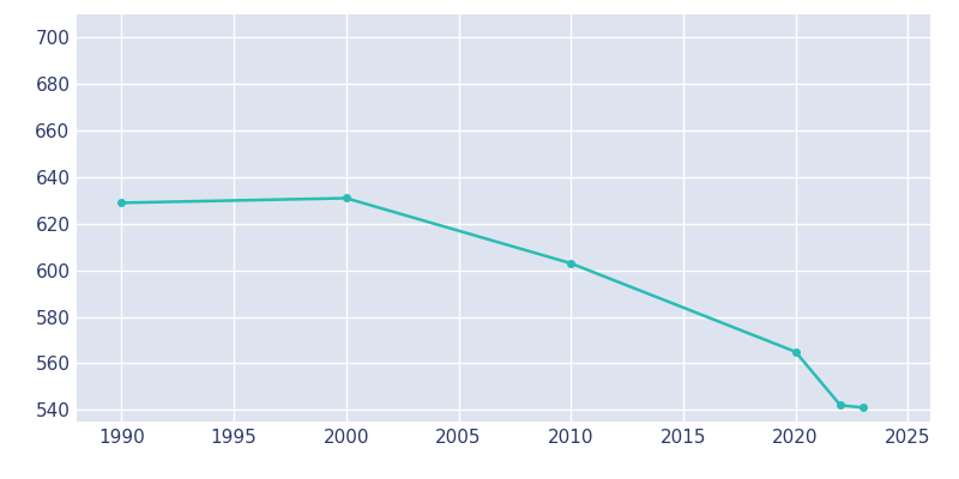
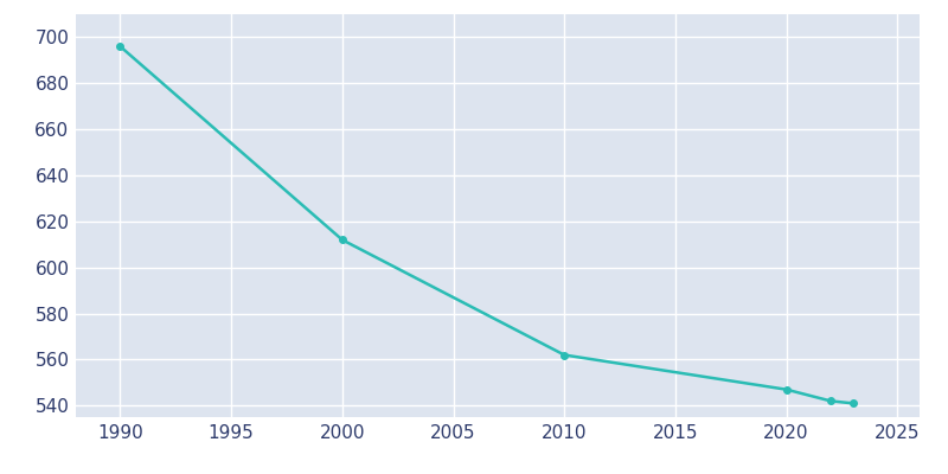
1990: 629 -> 696
2000: 631 -> 612
2010: 603 -> 562
2020: 565 -> 547
